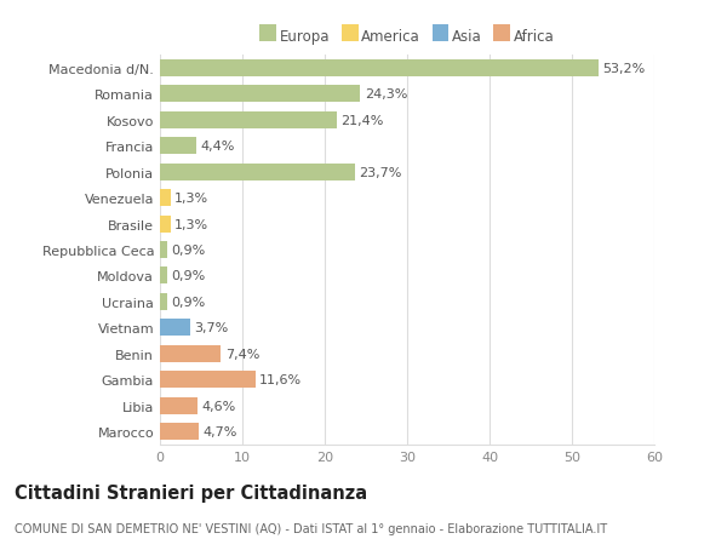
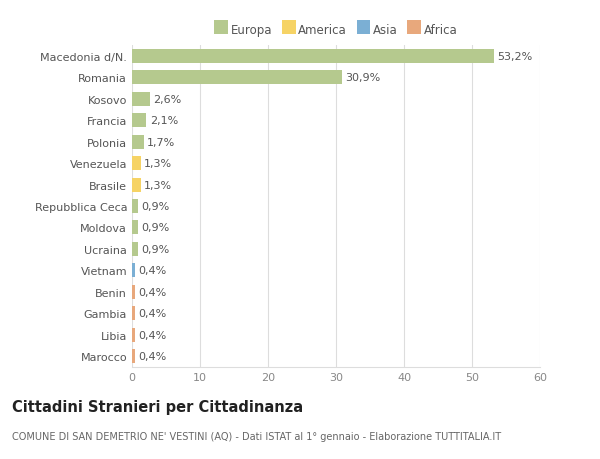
Romania: 24,3% -> 30,9%
Kosovo: 21,4% -> 2,6%
Francia: 4,4% -> 2,1%
Polonia: 23,7% -> 1,7%
Vietnam: 3,7% -> 0,4%
Benin: 7,4% -> 0,4%
Gambia: 11,6% -> 0,4%
Libia: 4,6% -> 0,4%
Marocco: 4,7% -> 0,4%
